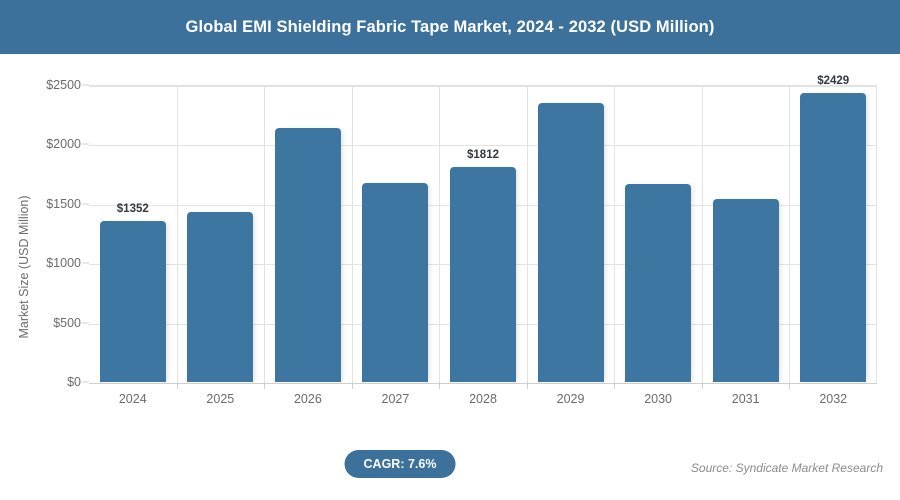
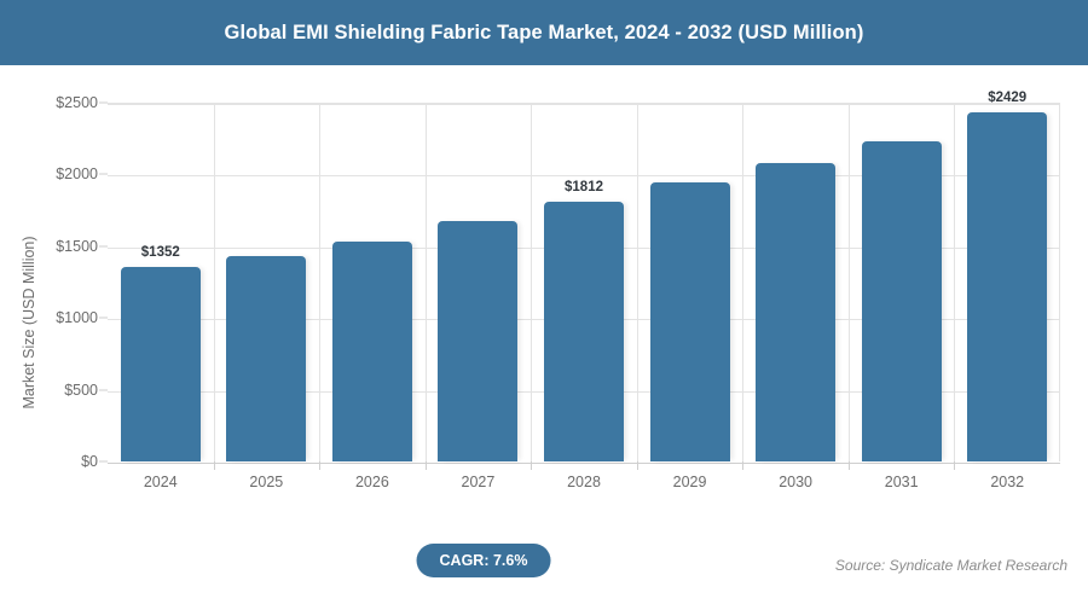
2026: $2140 -> $1530
2029: $2350 -> $1940
2030: $1670 -> $2080
2031: $1540 -> $2230
